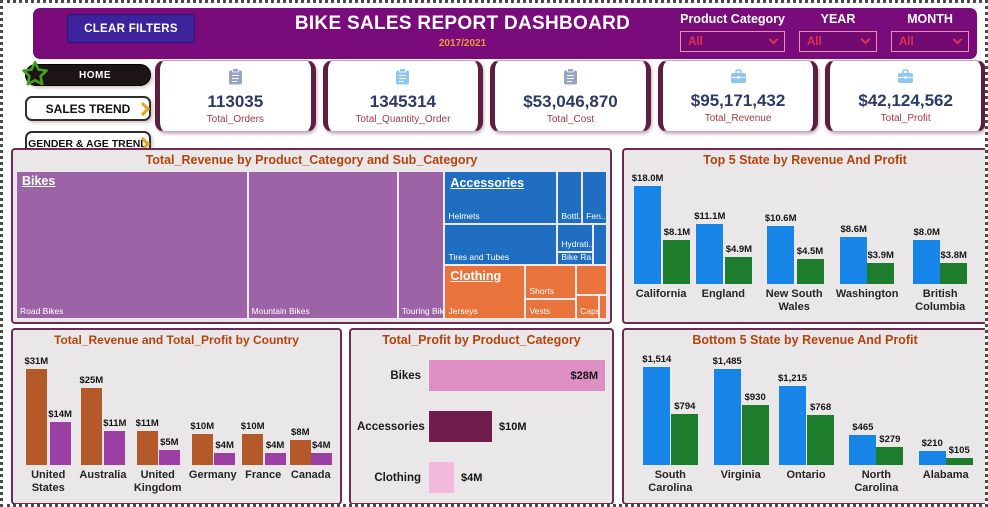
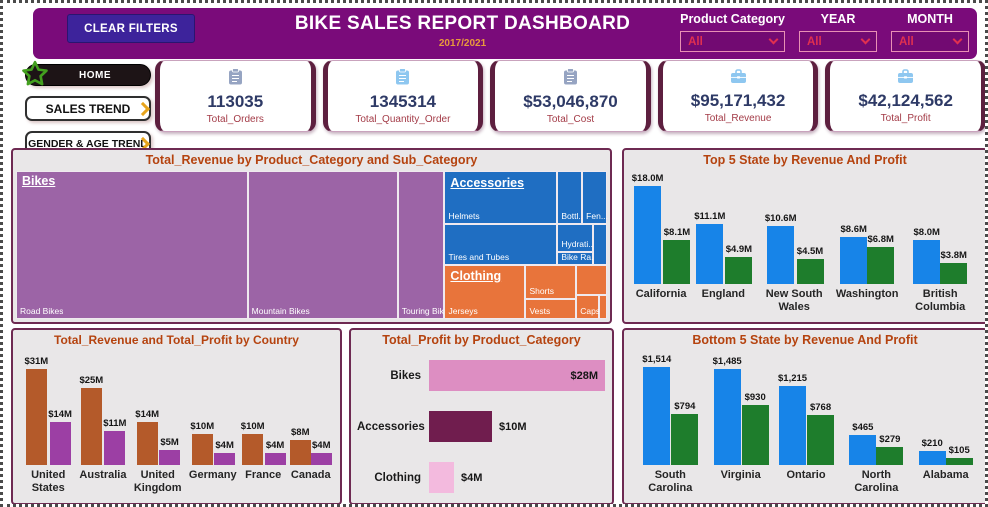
Top 5 State by Revenue And Profit/Total_Profit/Washington: $3.9M -> $6.8M
Total_Revenue and Total_Profit by Country/Total_Revenue/United Kingdom: $11M -> $14M
